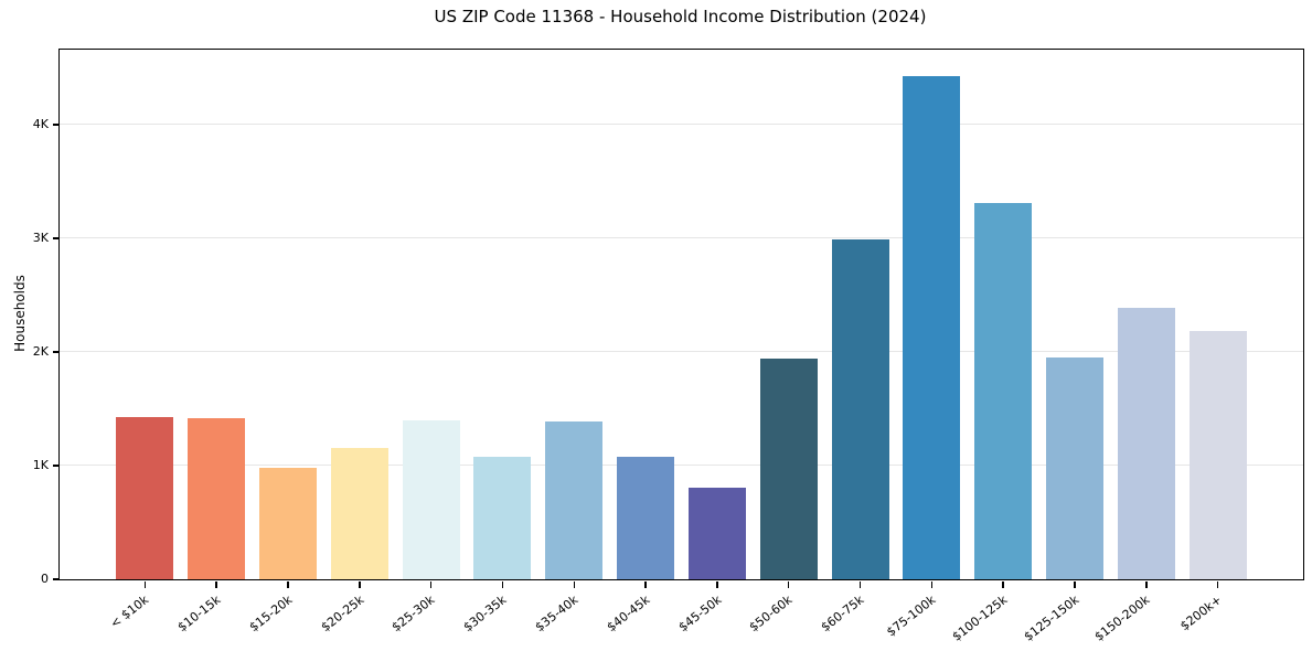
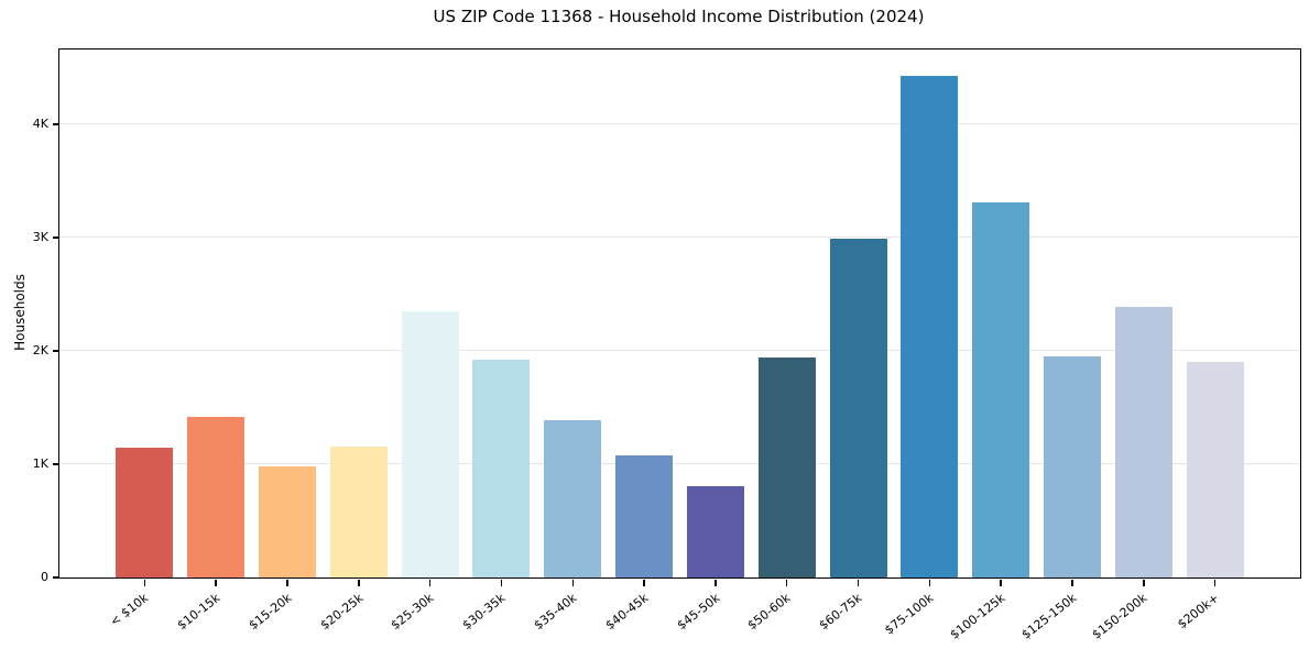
< $10k: 1.43K -> 1.15K
$25-30k: 1.40K -> 2.35K
$30-35k: 1.08K -> 1.92K
$200k+: 2.18K -> 1.90K
